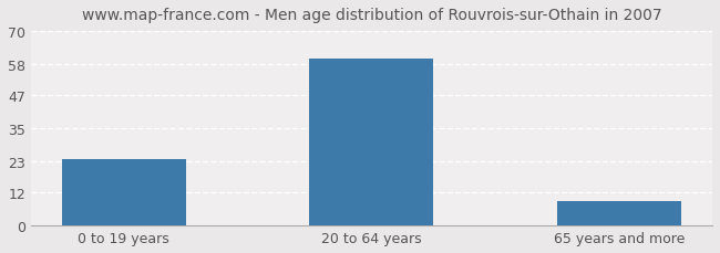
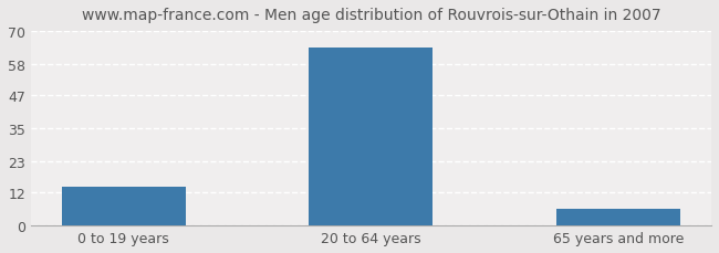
0 to 19 years: 24 -> 14
20 to 64 years: 60 -> 64
65 years and more: 9 -> 6
